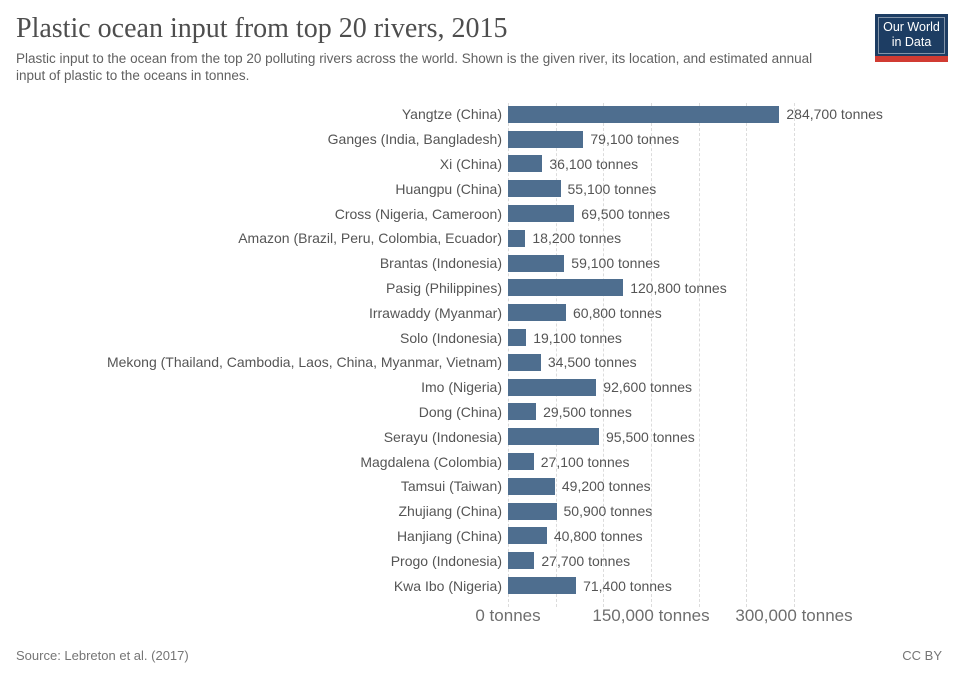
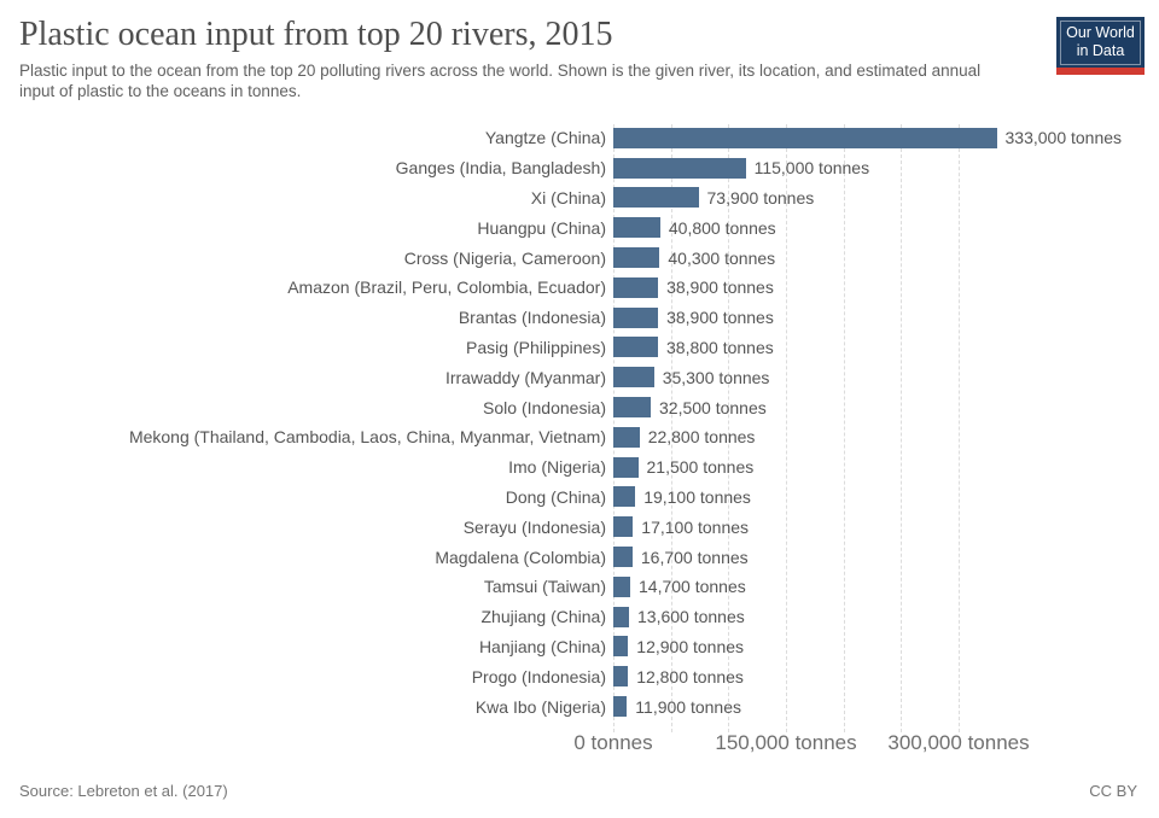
Yangtze (China): 284,700 -> 333,000
Ganges (India, Bangladesh): 79,100 -> 115,000
Xi (China): 36,100 -> 73,900
Huangpu (China): 55,100 -> 40,800
Cross (Nigeria, Cameroon): 69,500 -> 40,300
Amazon (Brazil, Peru, Colombia, Ecuador): 18,200 -> 38,900
Brantas (Indonesia): 59,100 -> 38,900
Pasig (Philippines): 120,800 -> 38,800
Irrawaddy (Myanmar): 60,800 -> 35,300
Solo (Indonesia): 19,100 -> 32,500
Mekong (Thailand, Cambodia, Laos, China, Myanmar, Vietnam): 34,500 -> 22,800
Imo (Nigeria): 92,600 -> 21,500
Dong (China): 29,500 -> 19,100
Serayu (Indonesia): 95,500 -> 17,100
Magdalena (Colombia): 27,100 -> 16,700
Tamsui (Taiwan): 49,200 -> 14,700
Zhujiang (China): 50,900 -> 13,600
Hanjiang (China): 40,800 -> 12,900
Progo (Indonesia): 27,700 -> 12,800
Kwa Ibo (Nigeria): 71,400 -> 11,900
